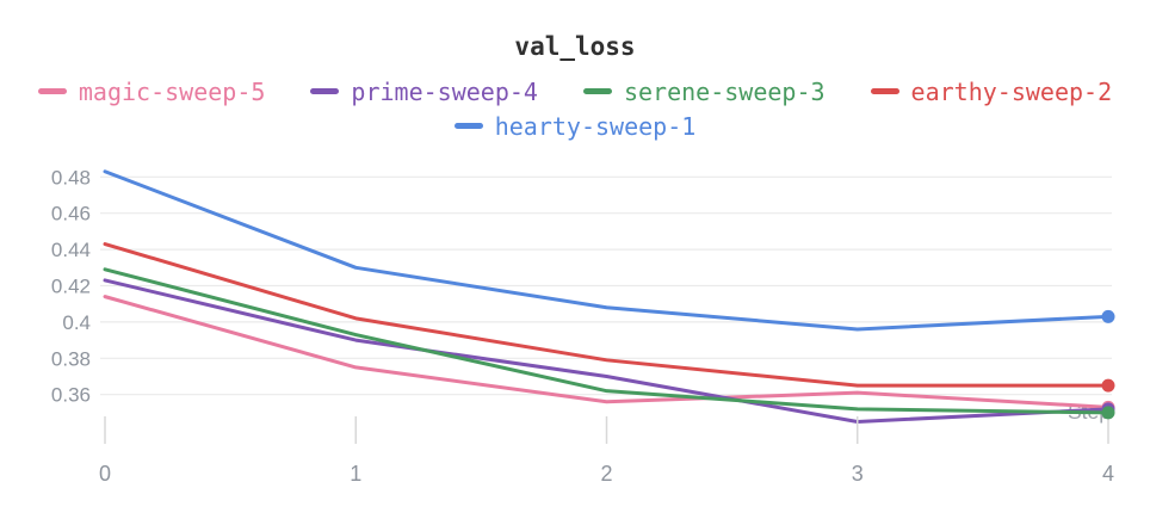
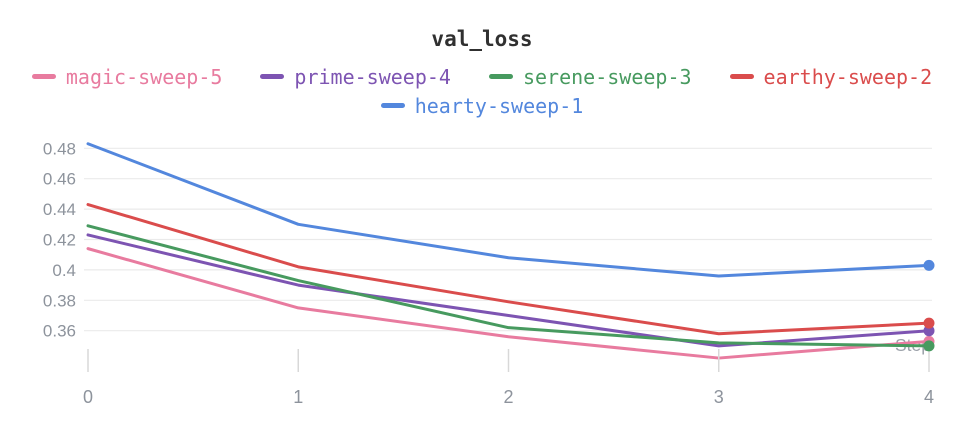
magic-sweep-5/3: 0.361 -> 0.342
prime-sweep-4/3: 0.345 -> 0.350
earthy-sweep-2/3: 0.365 -> 0.358
prime-sweep-4/4: 0.352 -> 0.360
